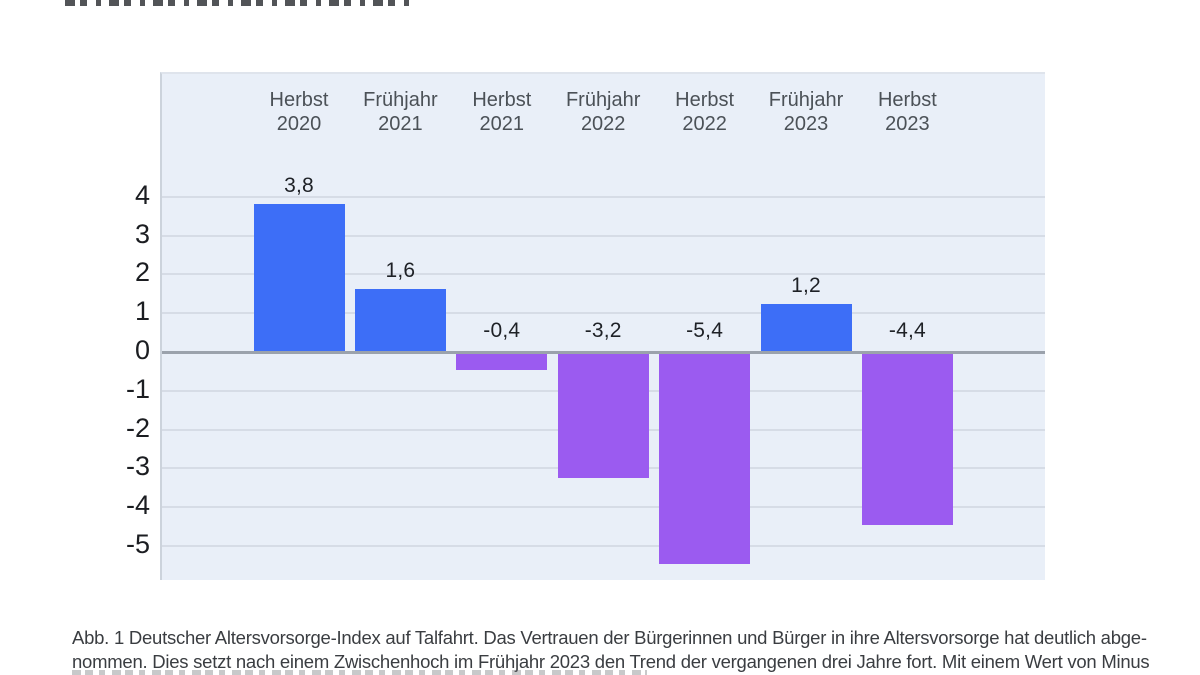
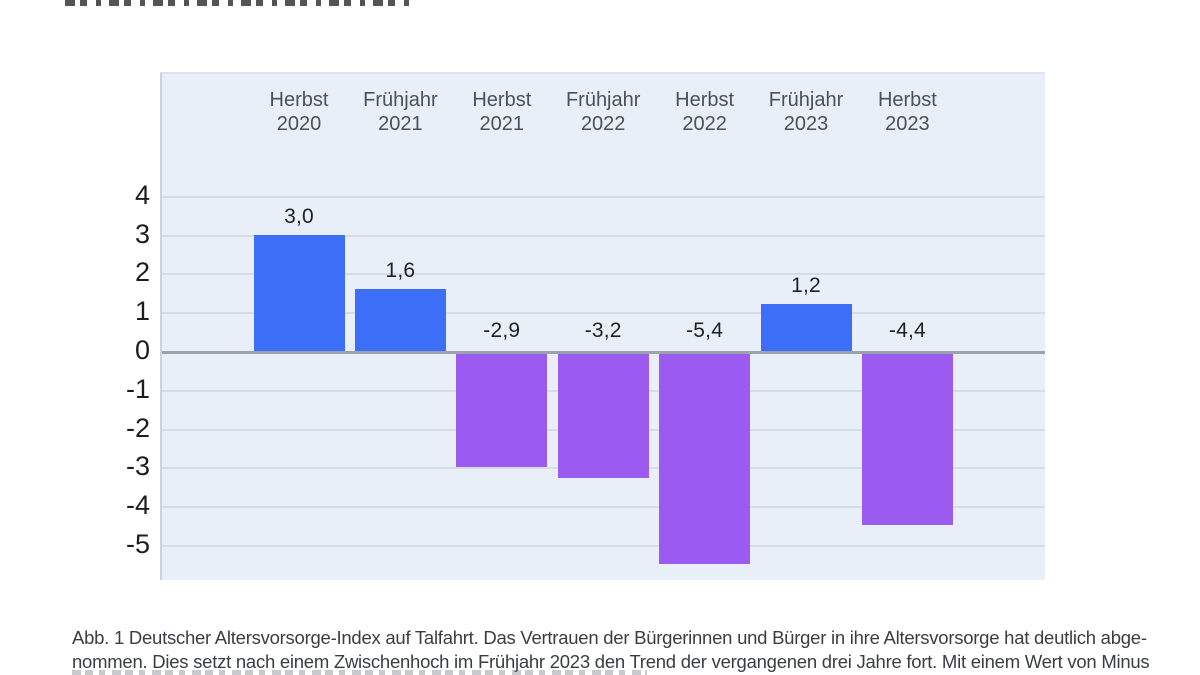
Herbst 2020: 3,8 -> 3,0
Herbst 2021: -0,4 -> -2,9
